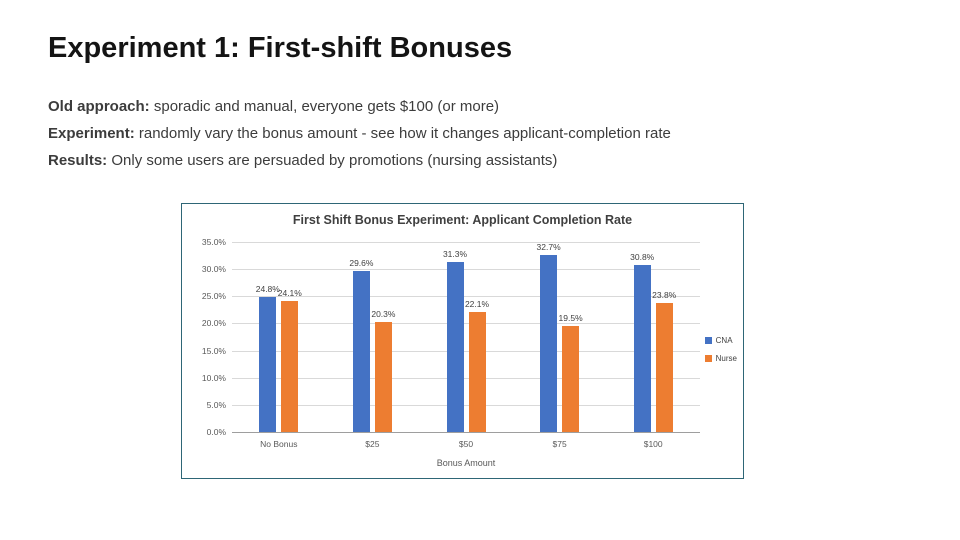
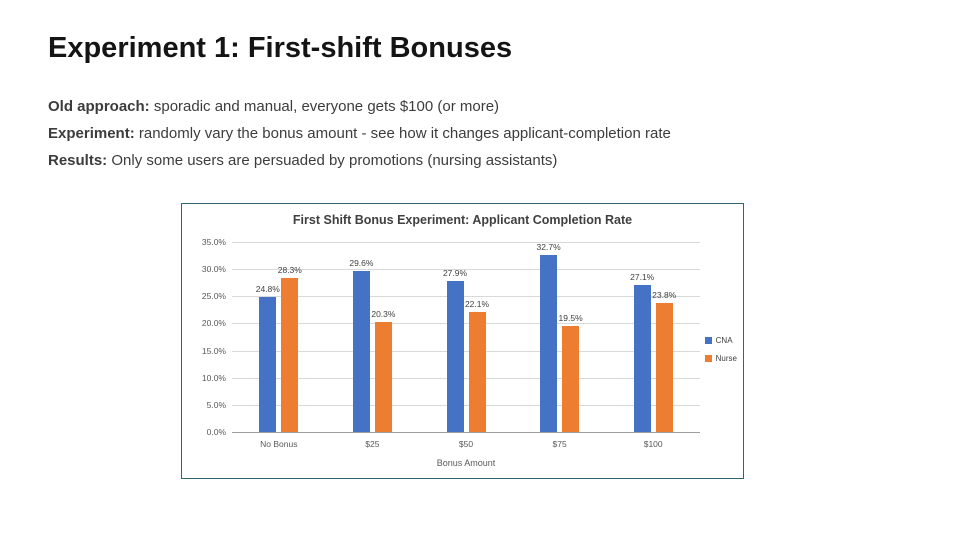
Nurse/No Bonus: 24.1% -> 28.3%
CNA/$50: 31.3% -> 27.9%
CNA/$100: 30.8% -> 27.1%
